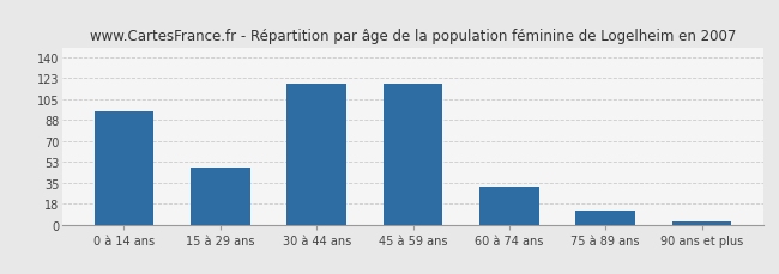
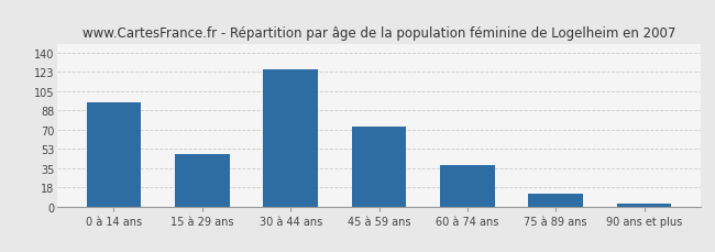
30 à 44 ans: 118 -> 125
45 à 59 ans: 118 -> 73
60 à 74 ans: 32 -> 38
